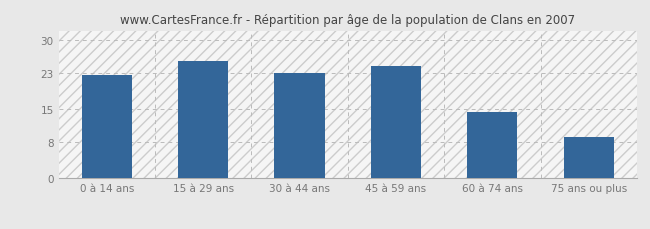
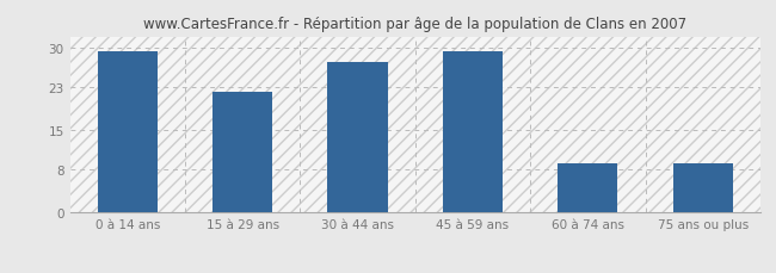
0 à 14 ans: 22.5 -> 29.5
15 à 29 ans: 25.5 -> 22.0
30 à 44 ans: 23.0 -> 27.5
45 à 59 ans: 24.5 -> 29.5
60 à 74 ans: 14.5 -> 9.0
